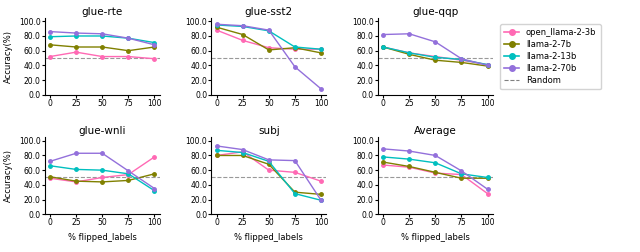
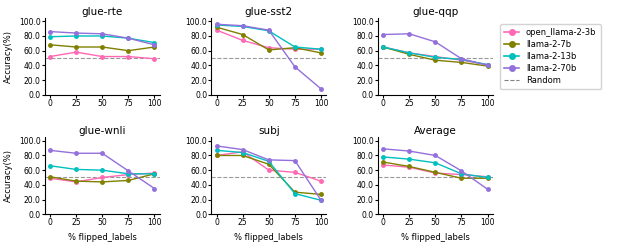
glue-wnli/llama-2-70b/0: 72 -> 87
glue-wnli/open_llama-2-3b/100: 78 -> 56
glue-wnli/llama-2-13b/100: 32 -> 55
Average/open_llama-2-3b/100: 28 -> 51
